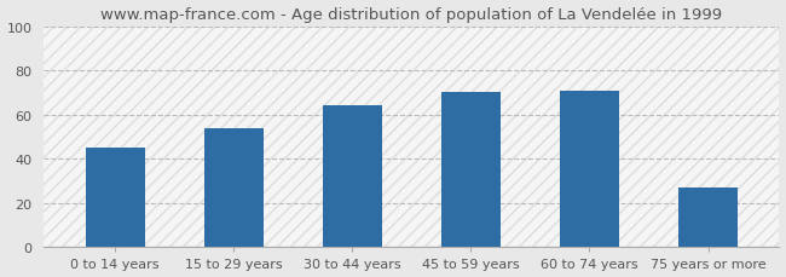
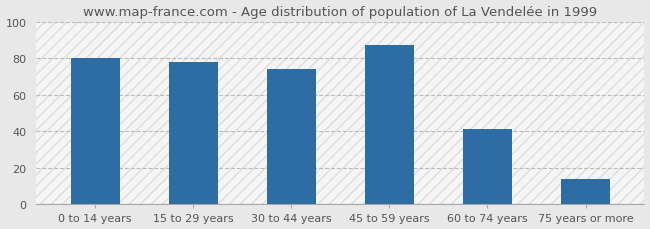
0 to 14 years: 45 -> 80
15 to 29 years: 54 -> 78
30 to 44 years: 64 -> 74
45 to 59 years: 70 -> 87
60 to 74 years: 71 -> 41
75 years or more: 27 -> 14
